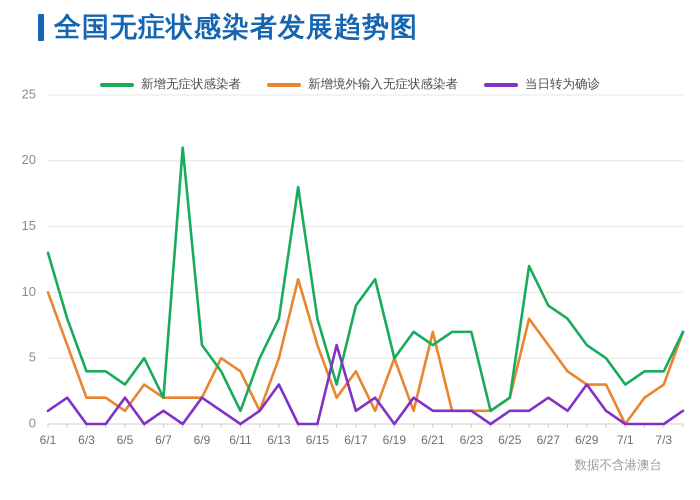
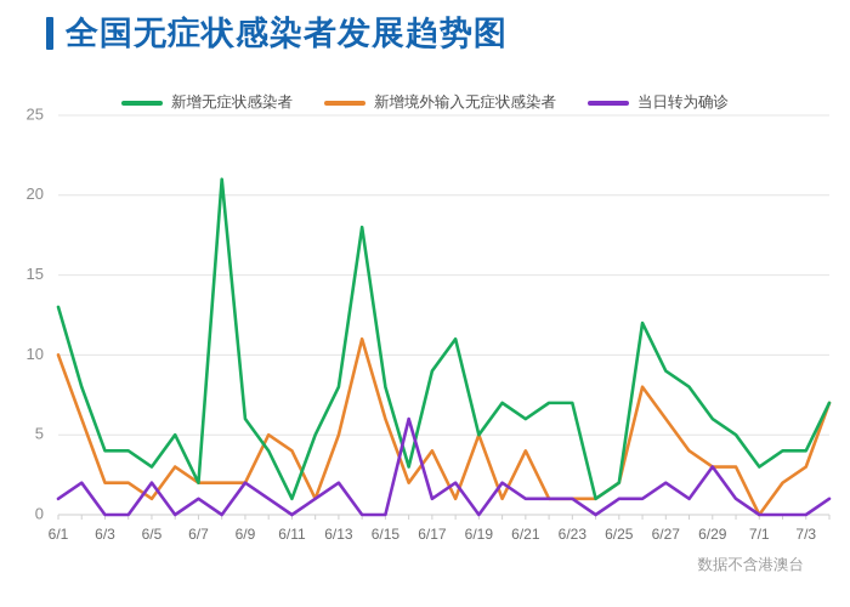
当日转为确诊/6/13: 3 -> 2
新增境外输入无症状感染者/6/21: 7 -> 4
